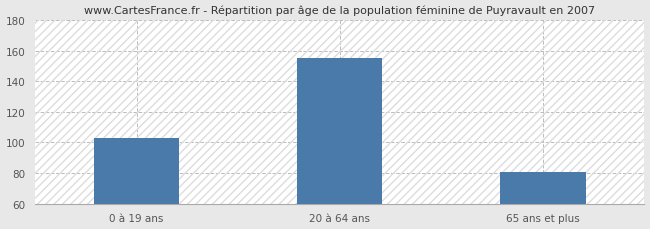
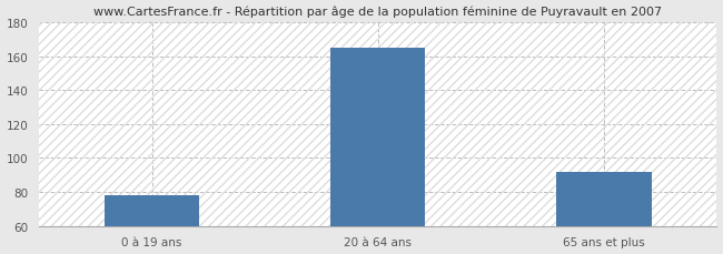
0 à 19 ans: 103 -> 78
20 à 64 ans: 155 -> 165
65 ans et plus: 81 -> 92
